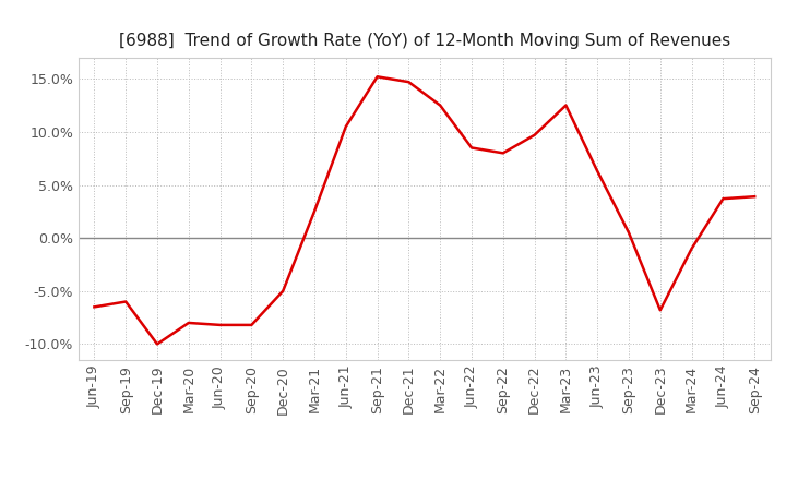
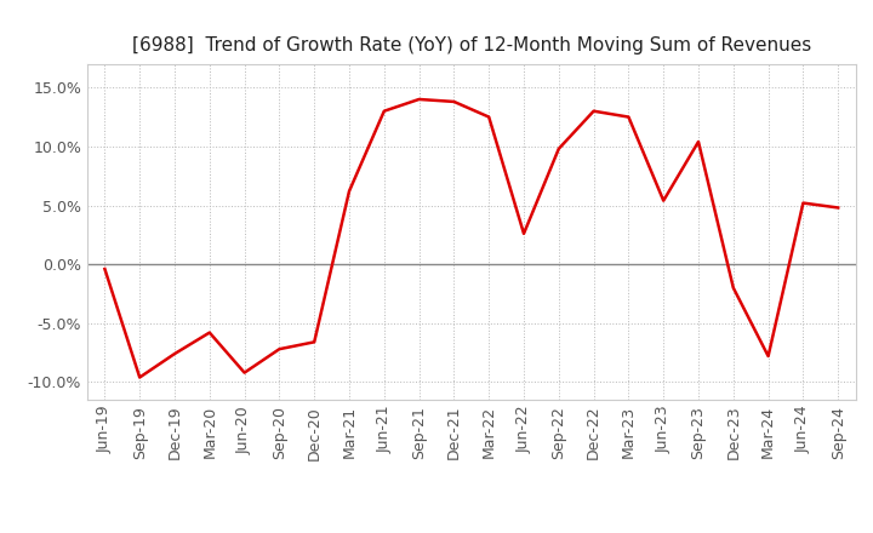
Jun-19: -6.5% -> -0.4%
Sep-19: -6.0% -> -9.6%
Dec-19: -10.0% -> -7.6%
Mar-20: -8.0% -> -5.8%
Jun-20: -8.2% -> -9.2%
Sep-20: -8.2% -> -7.2%
Dec-20: -5.0% -> -6.6%
Mar-21: 2.5% -> 6.2%
Jun-21: 10.5% -> 13.0%
Sep-21: 15.2% -> 14.0%
Dec-21: 14.7% -> 13.8%
Jun-22: 8.5% -> 2.6%
Sep-22: 8.0% -> 9.8%
Dec-22: 9.7% -> 13.0%
Jun-23: 6.3% -> 5.4%
Sep-23: 0.5% -> 10.4%
Dec-23: -6.8% -> -2.0%
Mar-24: -1.0% -> -7.8%
Jun-24: 3.7% -> 5.2%
Sep-24: 3.9% -> 4.8%
